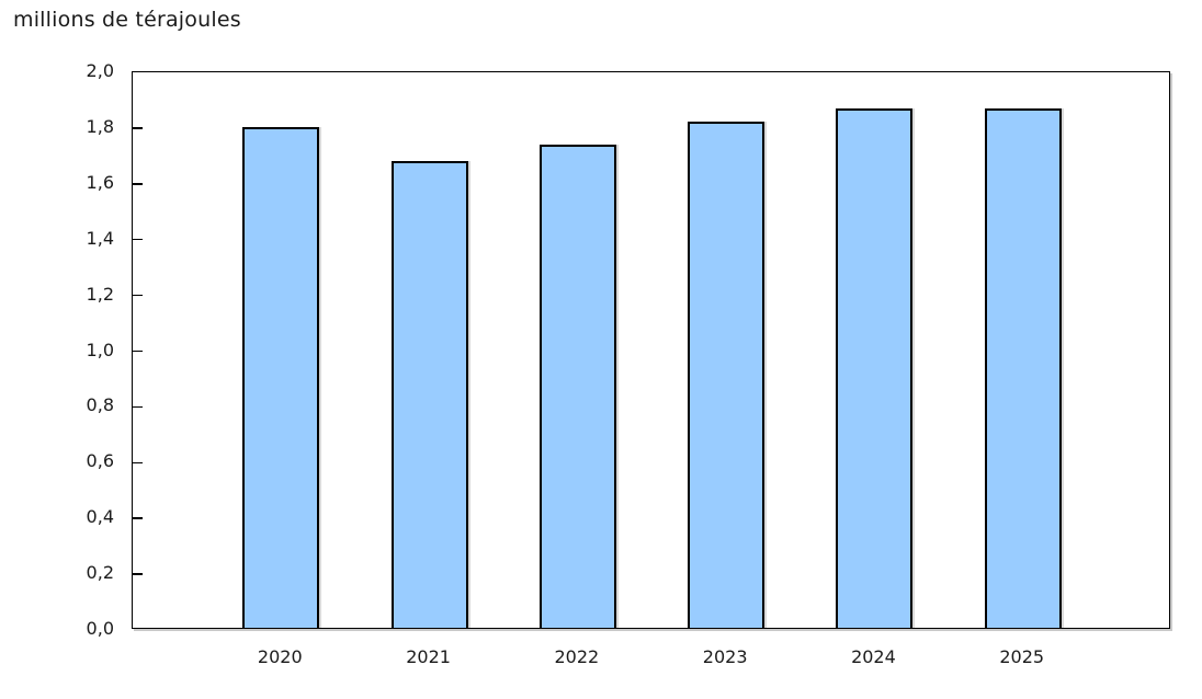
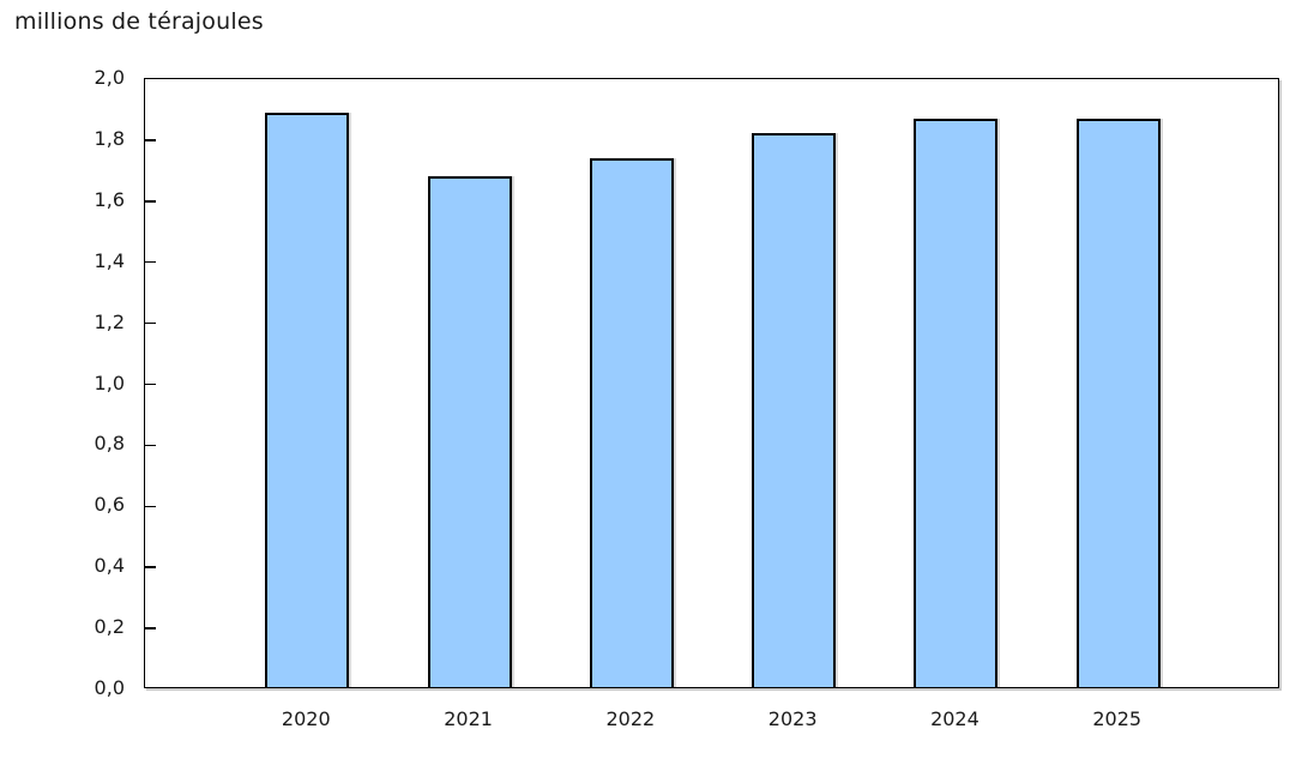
2020: 1,80 -> 1,89
